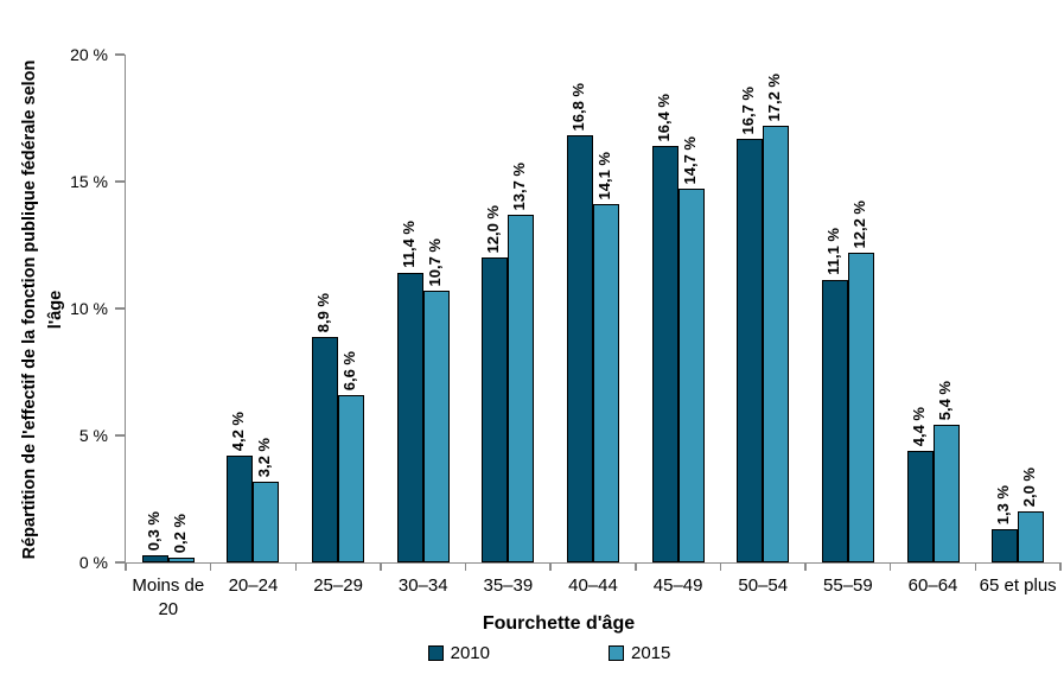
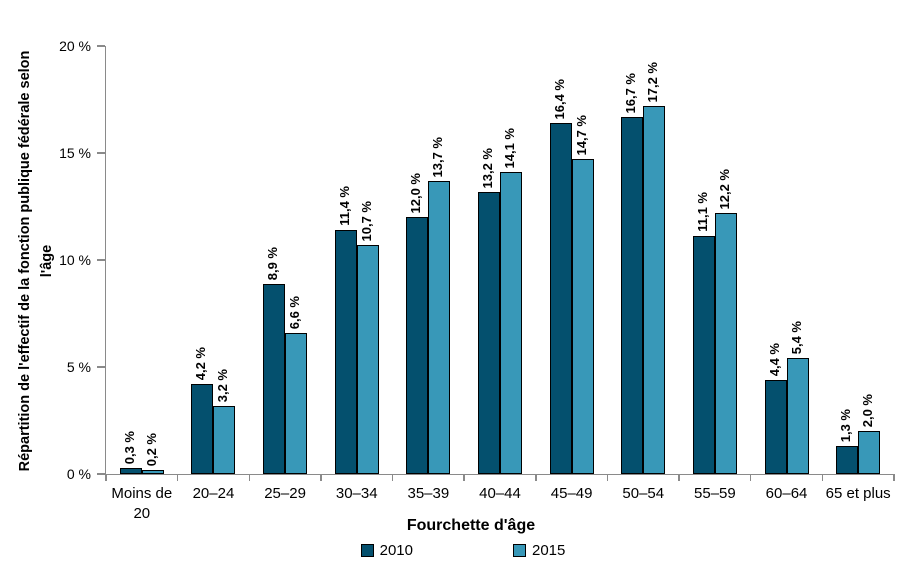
2010/40–44: 16,8 -> 13,2
